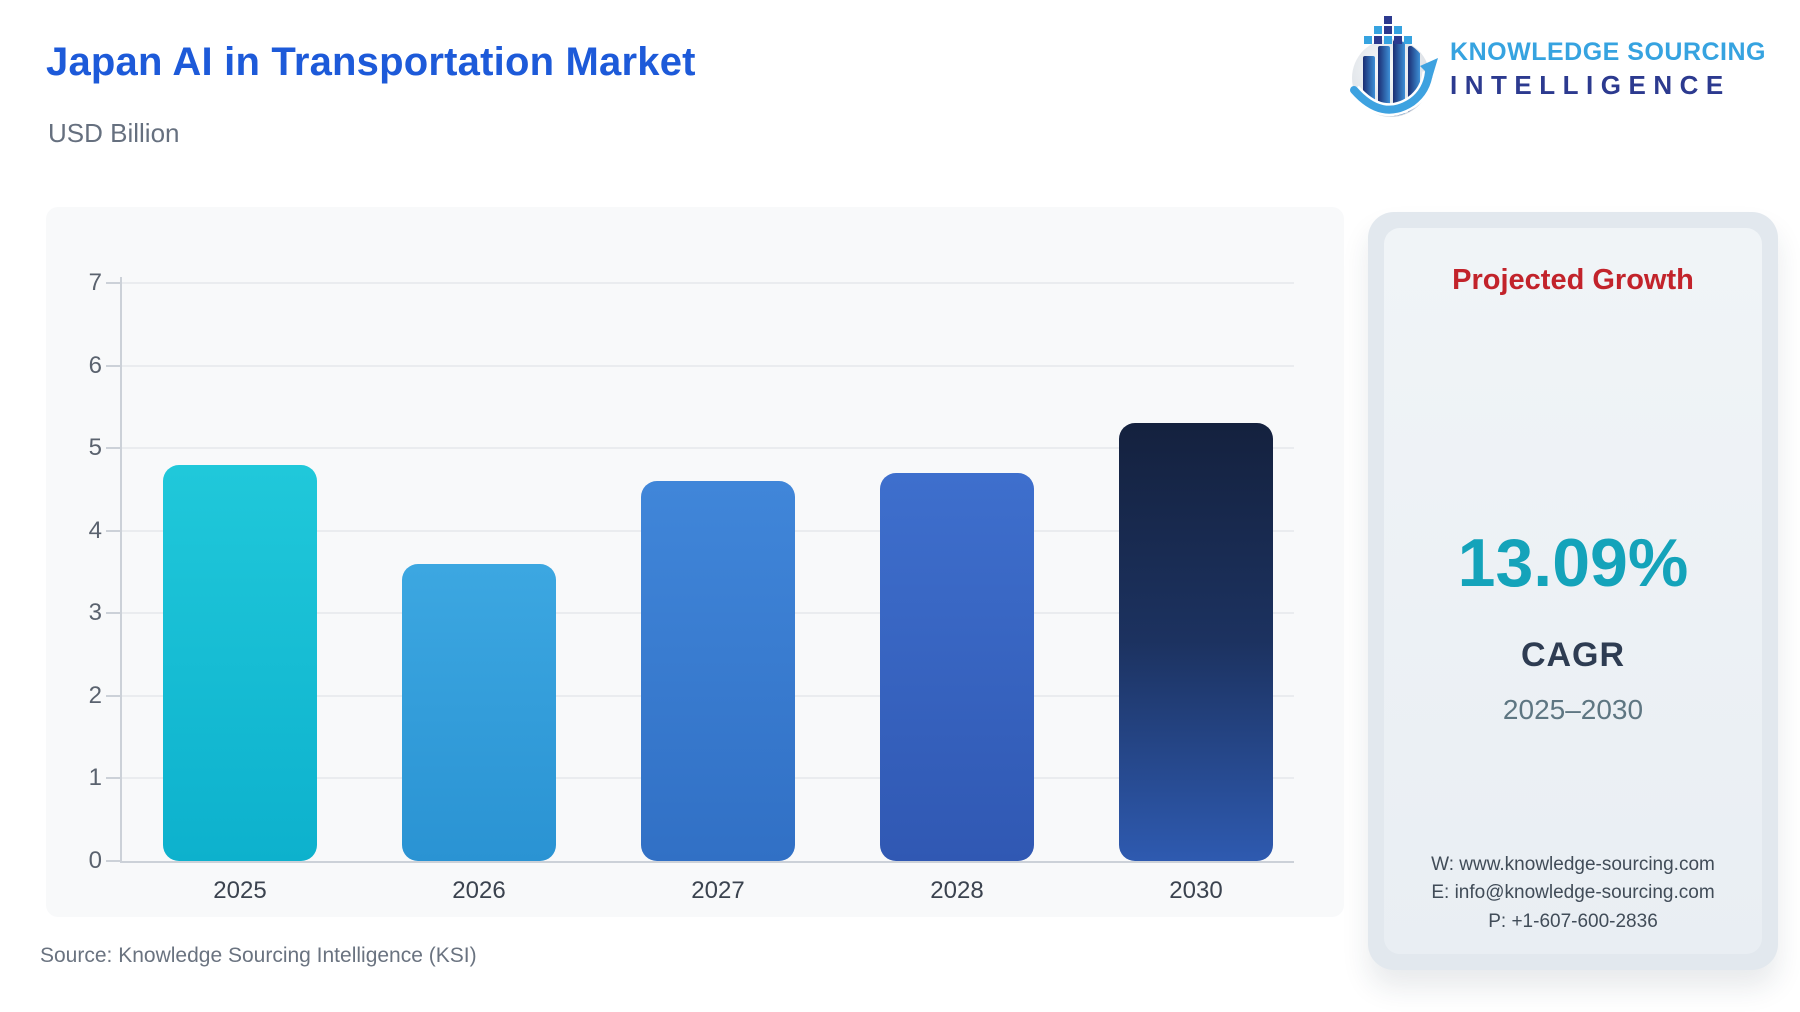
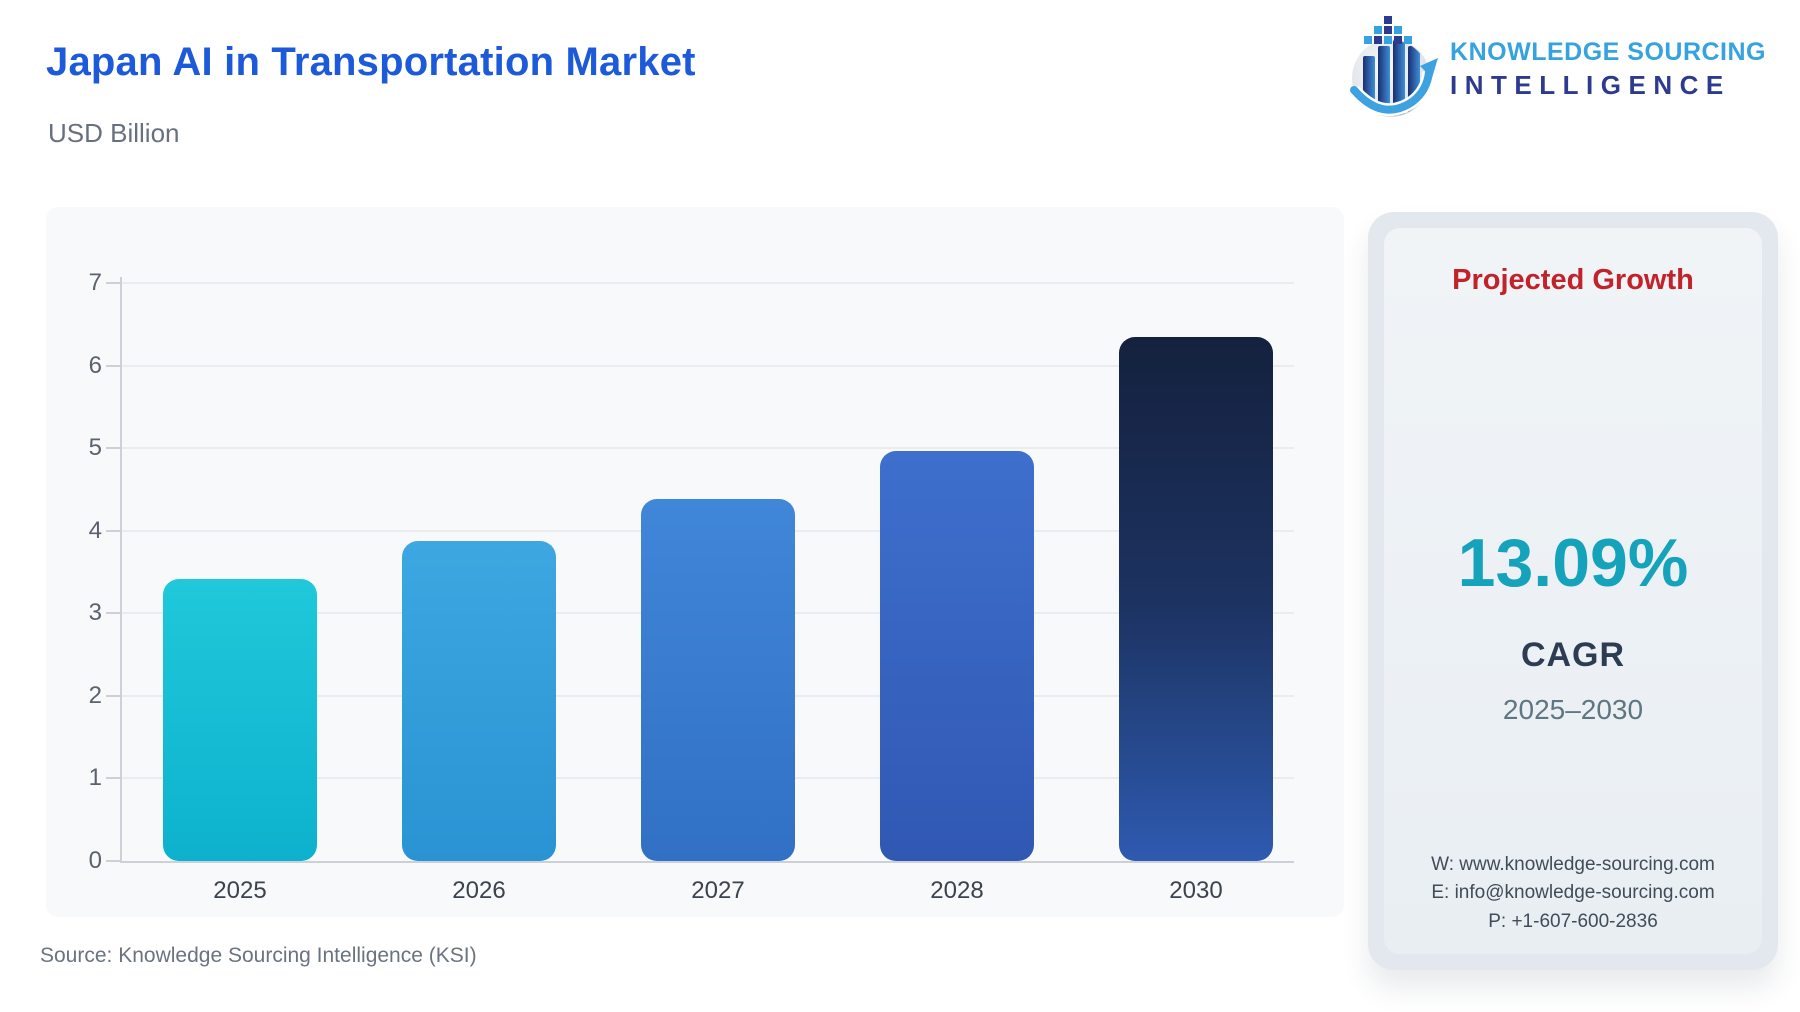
2025: 4.8 -> 3.4
2026: 3.6 -> 3.9
2027: 4.6 -> 4.4
2028: 4.7 -> 5.0
2030: 5.3 -> 6.3
